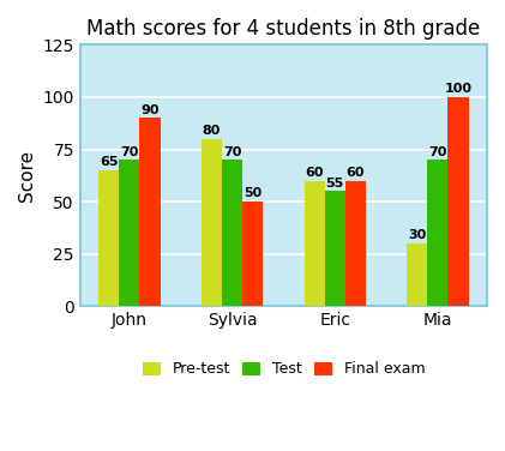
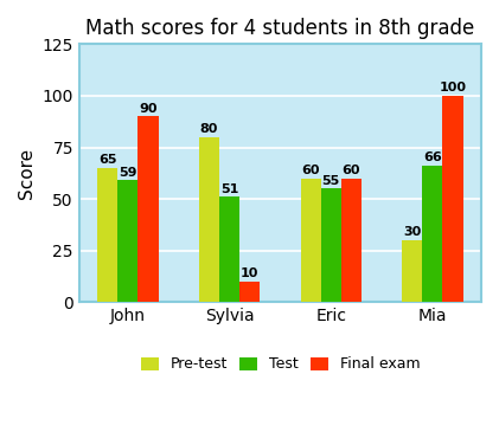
Test/John: 70 -> 59
Test/Sylvia: 70 -> 51
Final exam/Sylvia: 50 -> 10
Test/Mia: 70 -> 66
